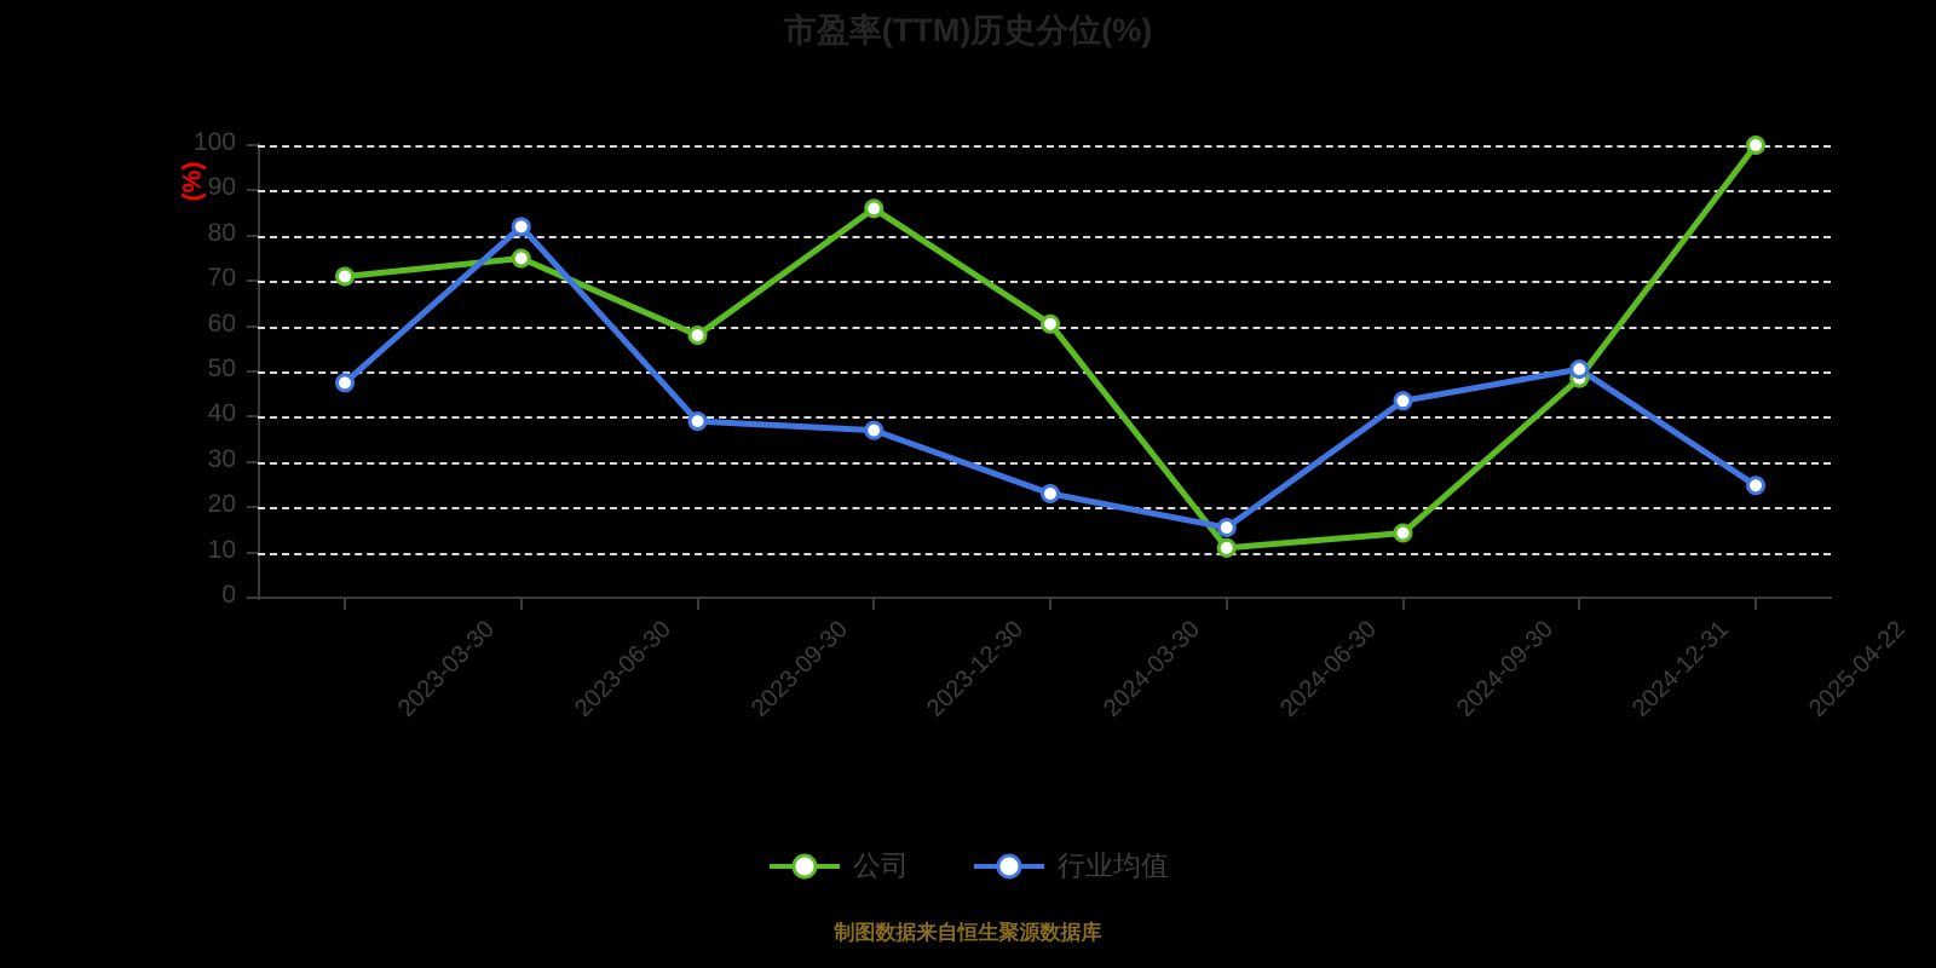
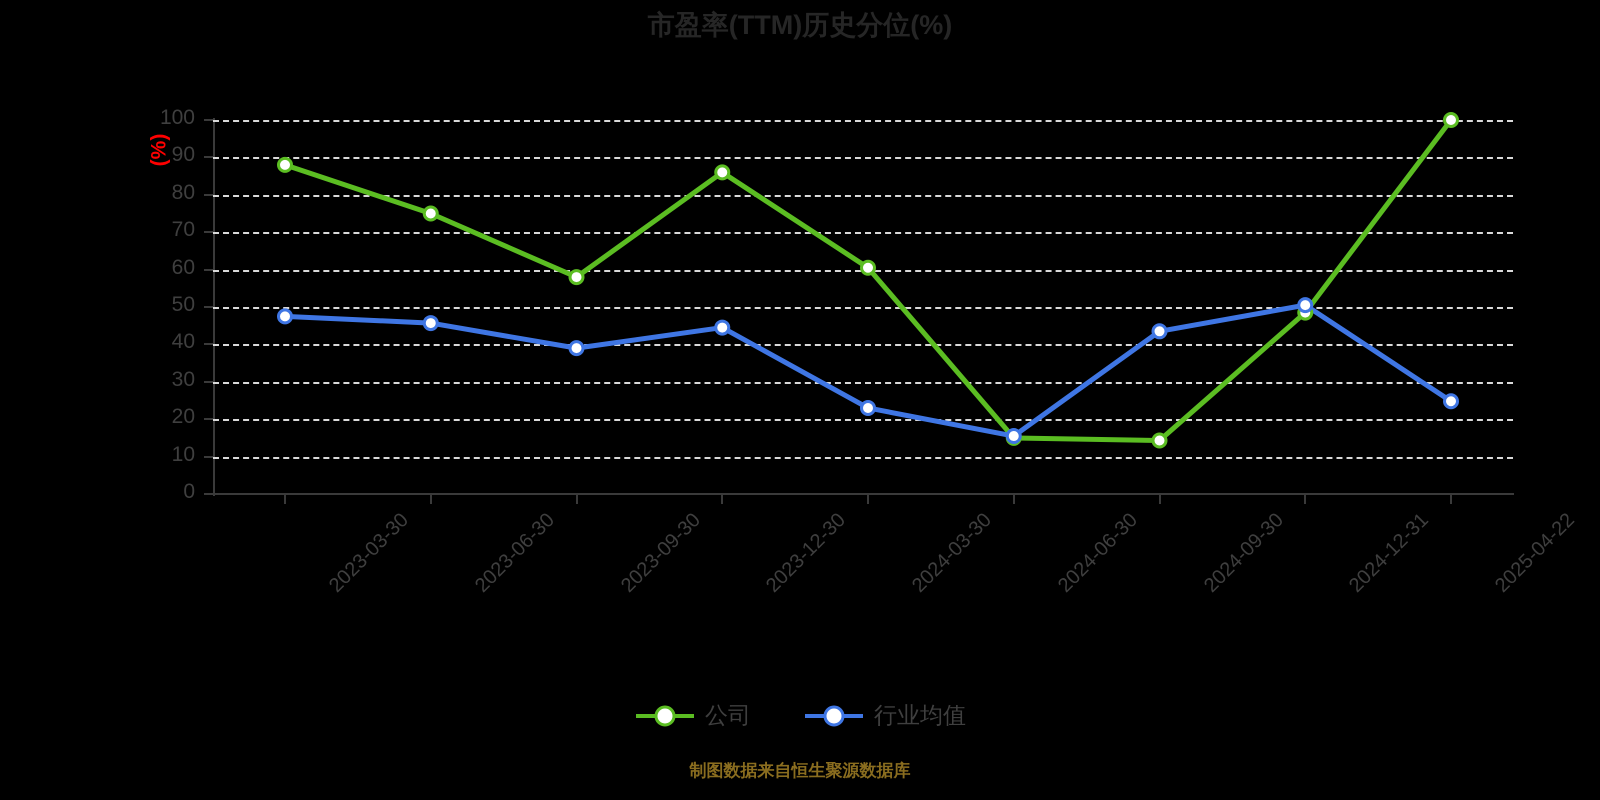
公司/2023-03-30: 71 -> 88
行业均值/2023-06-30: 82 -> 46
行业均值/2023-12-30: 37 -> 44
公司/2024-06-30: 11 -> 15
